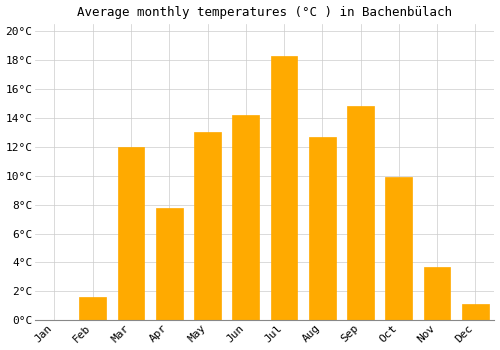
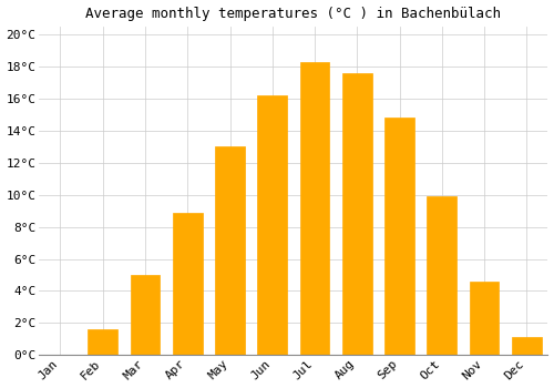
Mar: 12.0°C -> 5.0°C
Apr: 7.8°C -> 8.9°C
Jun: 14.2°C -> 16.2°C
Aug: 12.7°C -> 17.6°C
Nov: 3.7°C -> 4.6°C
